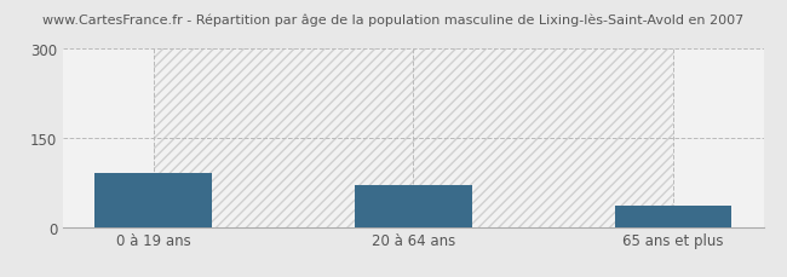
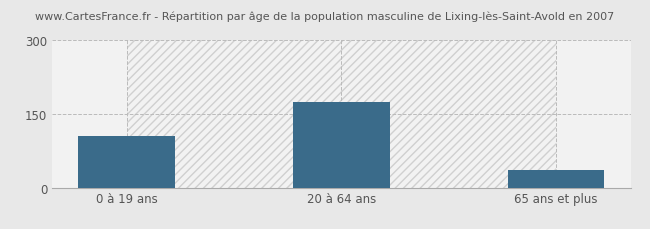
0 à 19 ans: 90 -> 105
20 à 64 ans: 70 -> 175
